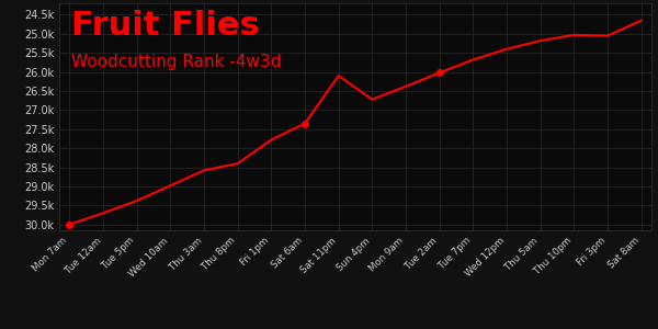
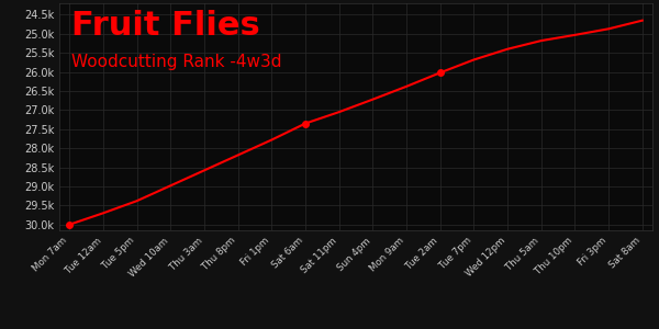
Thu 8pm: 28.40k -> 28.18k
Sat 11pm: 26.10k -> 27.05k
Fri 3pm: 25.05k -> 24.87k
